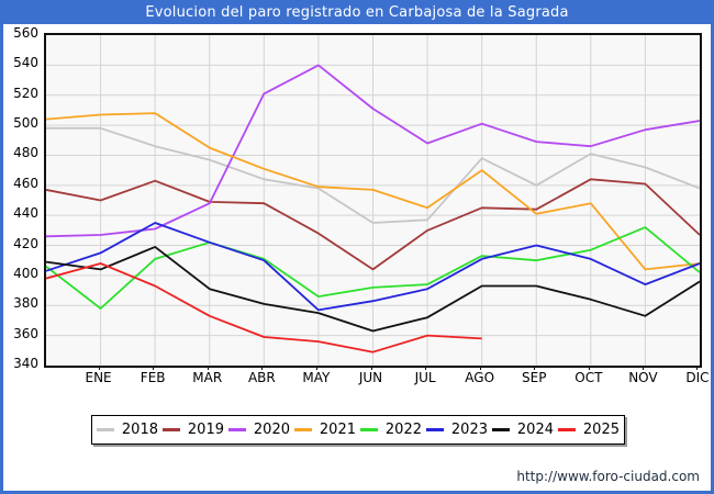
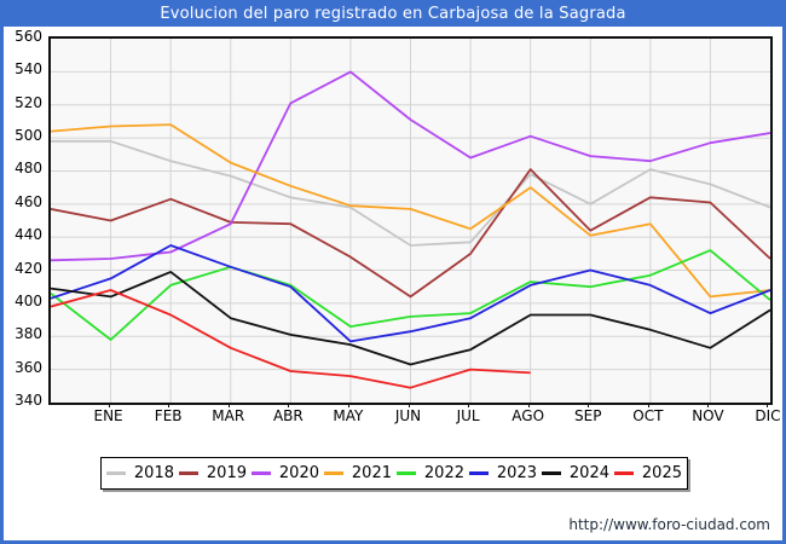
2019/AGO: 445 -> 481
